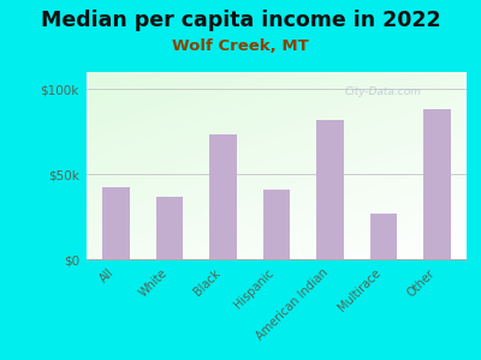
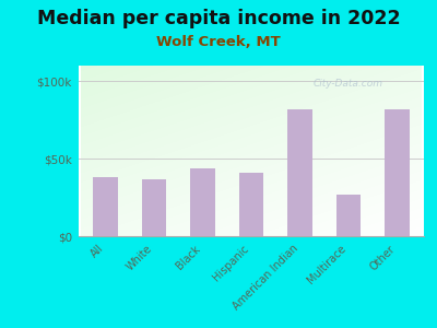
All: $42k -> $38k
Black: $73k -> $44k
Other: $88k -> $82k
